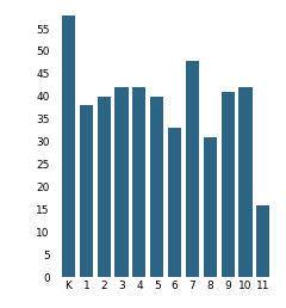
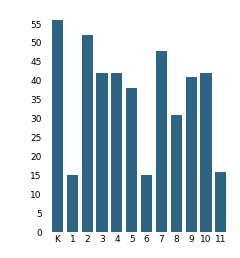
K: 58 -> 56
1: 38 -> 15
2: 40 -> 52
5: 40 -> 38
6: 33 -> 15
